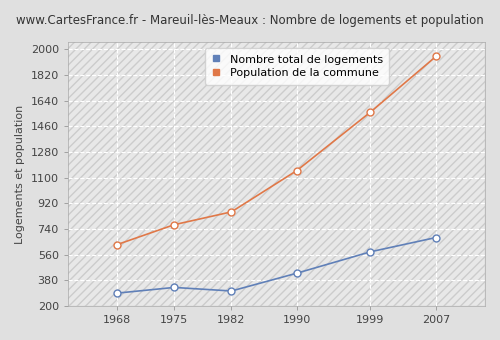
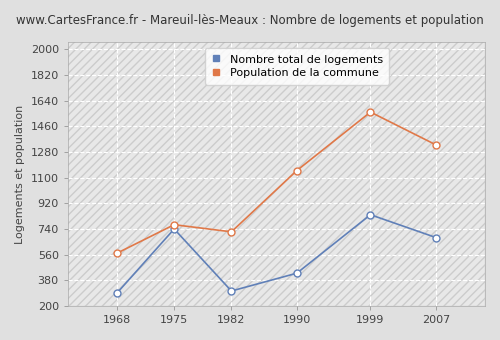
Population de la commune/1968: 630 -> 570
Nombre total de logements/1975: 330 -> 740
Population de la commune/1982: 860 -> 720
Nombre total de logements/1999: 580 -> 840
Population de la commune/2007: 1950 -> 1330
